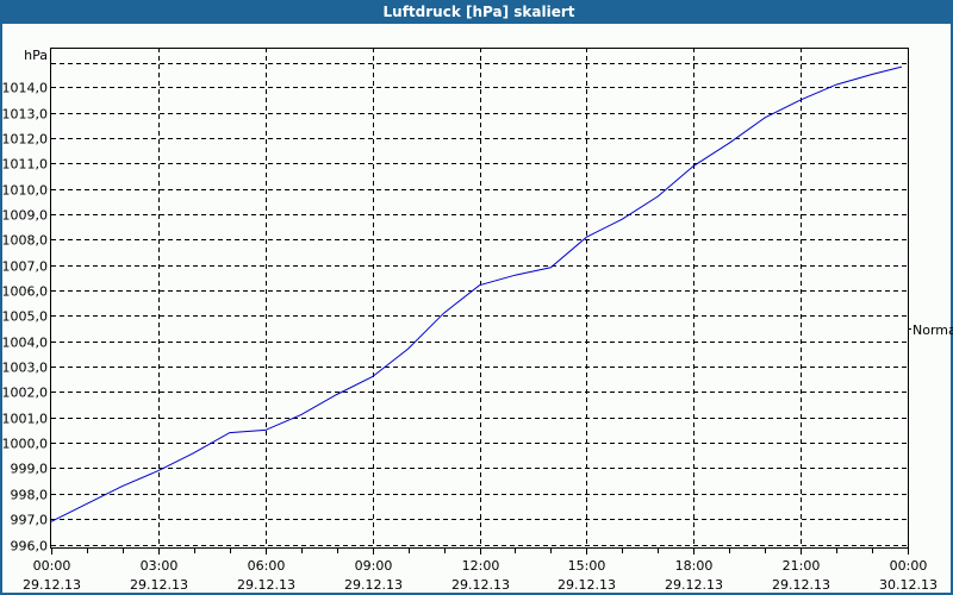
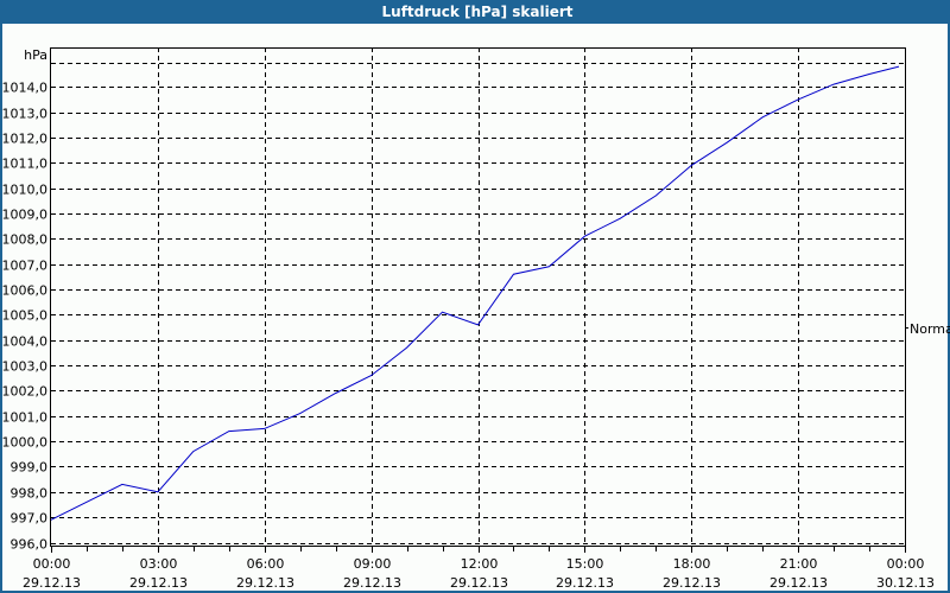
03:00: 998,9 -> 998,0
12:00: 1006,2 -> 1004,6
